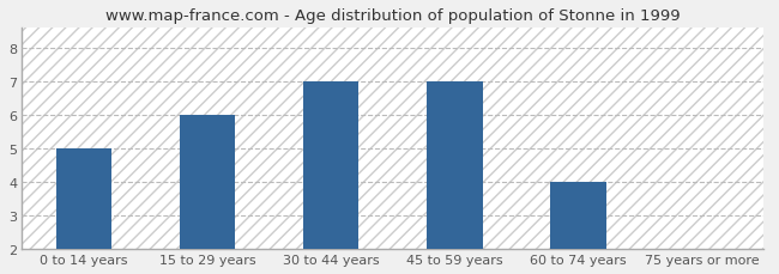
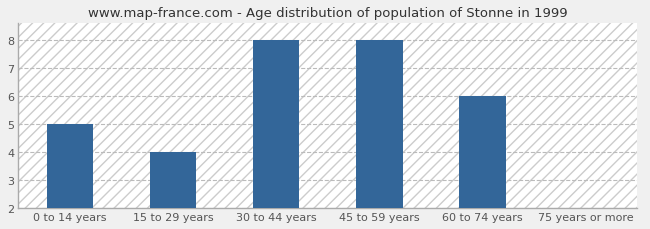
15 to 29 years: 6 -> 4
30 to 44 years: 7 -> 8
45 to 59 years: 7 -> 8
60 to 74 years: 4 -> 6
